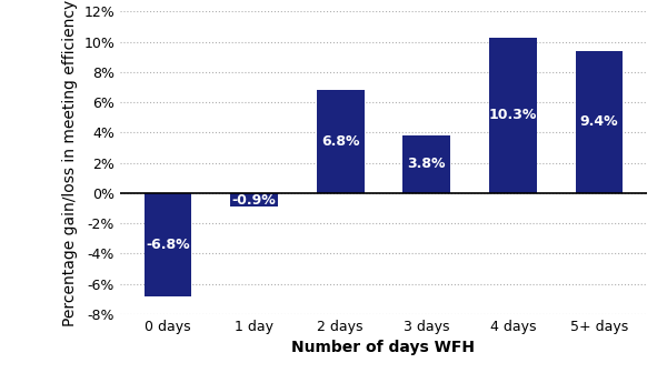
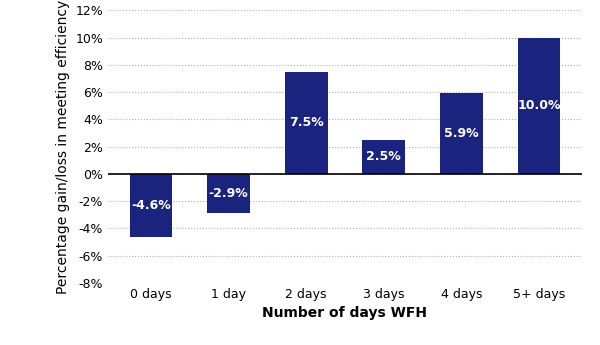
0 days: -6.8% -> -4.6%
1 day: -0.9% -> -2.9%
2 days: 6.8% -> 7.5%
3 days: 3.8% -> 2.5%
4 days: 10.3% -> 5.9%
5+ days: 9.4% -> 10.0%
